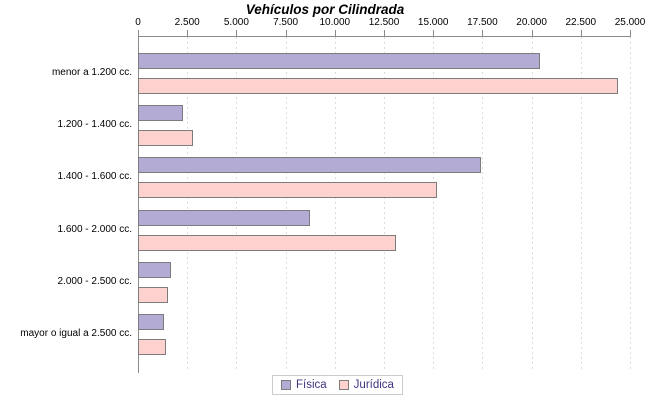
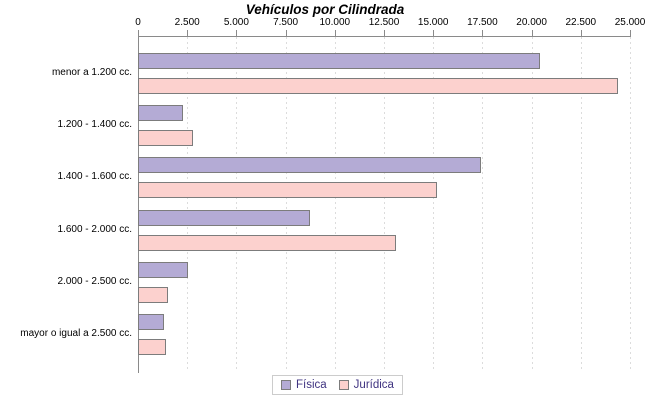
Física/2.000 - 2.500 cc.: 1700 -> 2500
